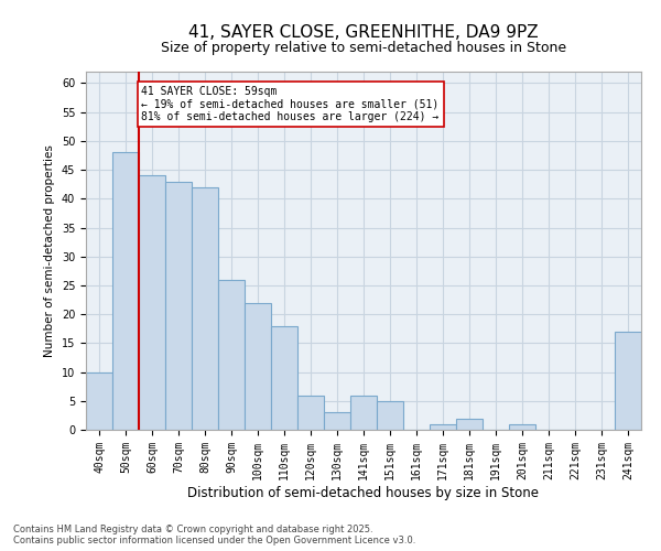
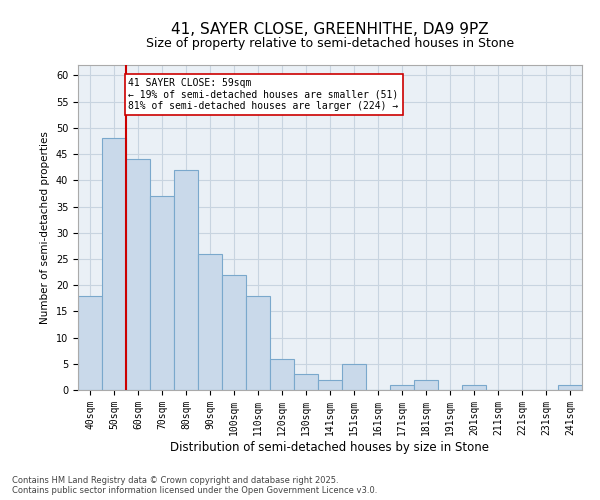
40sqm: 10 -> 18
70sqm: 43 -> 37
141sqm: 6 -> 2
241sqm: 17 -> 1
